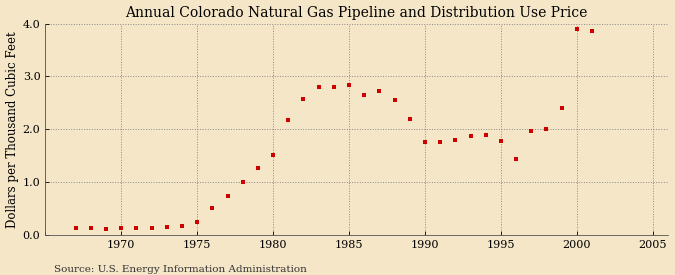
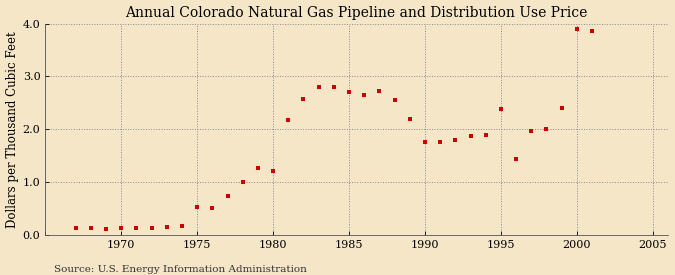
1975: 0.25 -> 0.54
1980: 1.52 -> 1.22
1985: 2.83 -> 2.70
1995: 1.78 -> 2.38
